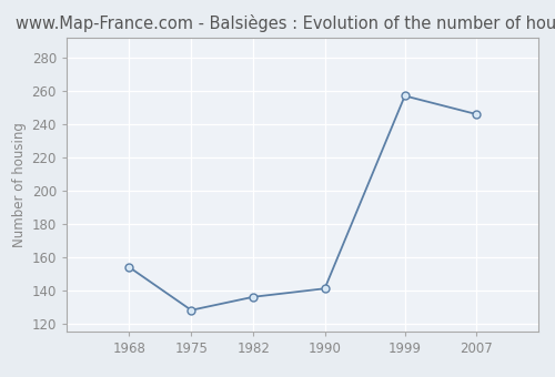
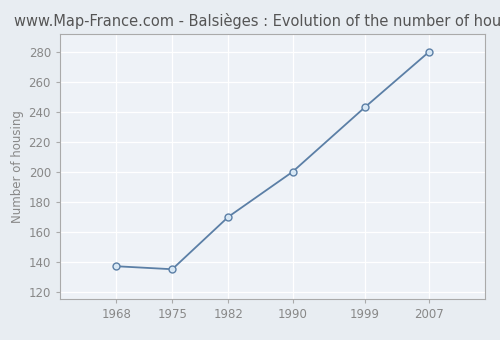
1968: 154 -> 137
1975: 128 -> 135
1982: 136 -> 170
1990: 141 -> 200
1999: 257 -> 243
2007: 246 -> 280
